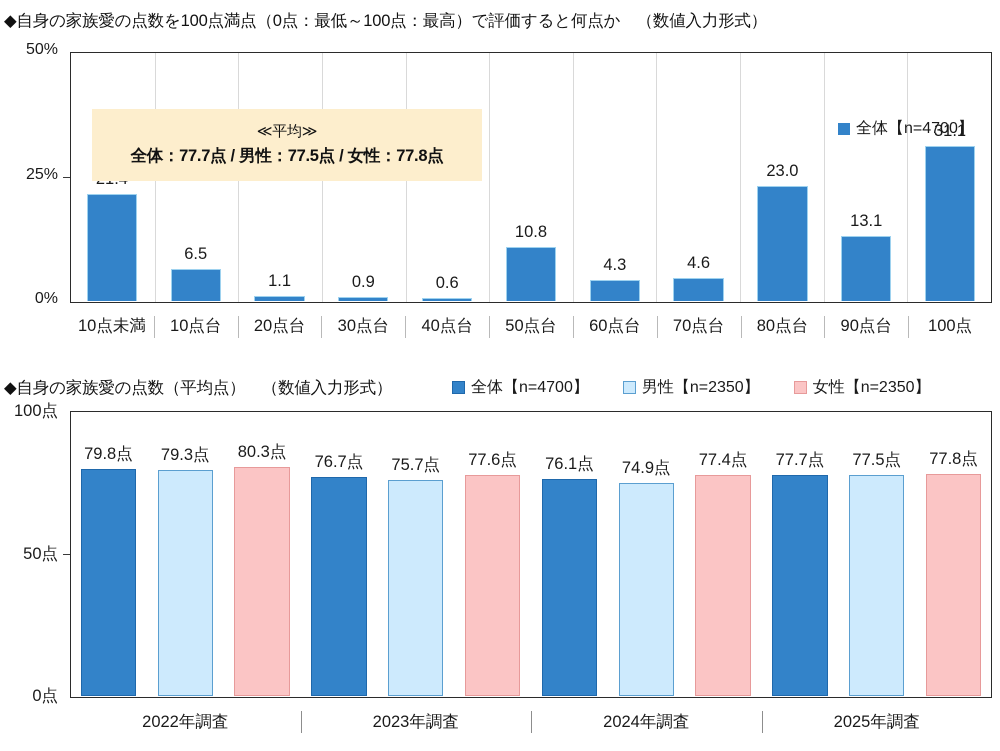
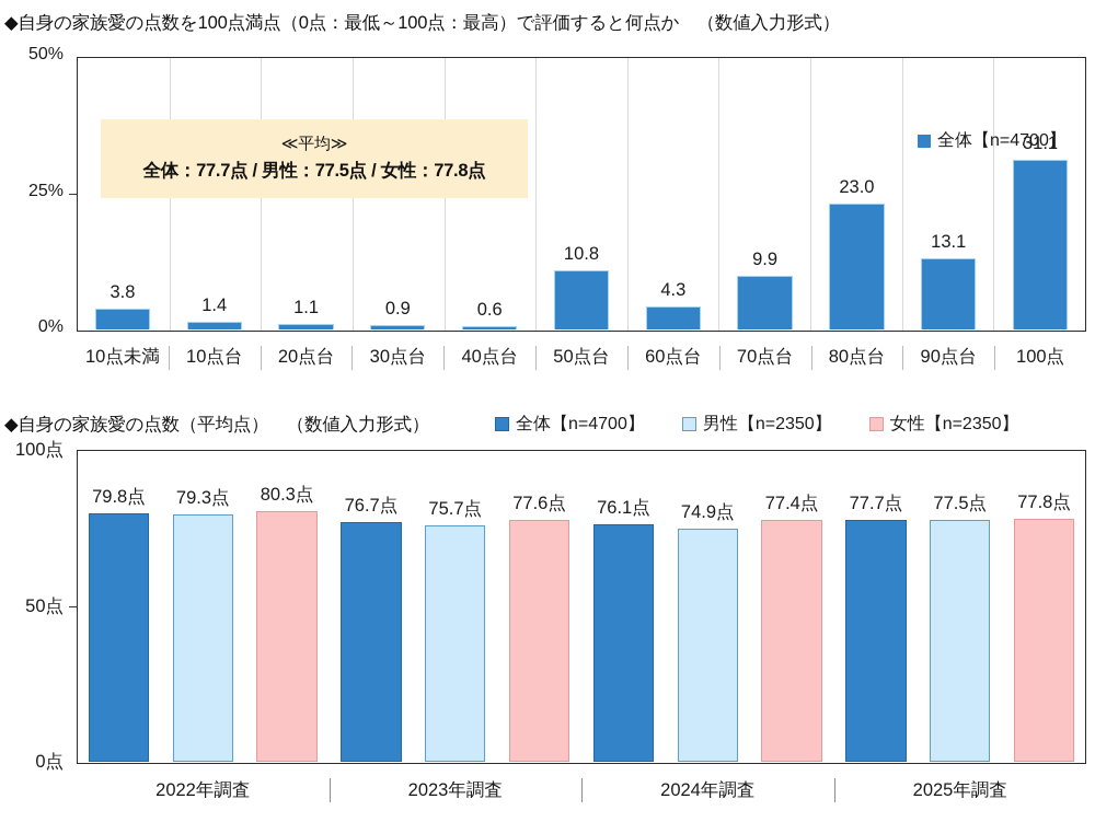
◆自身の家族愛の点数を100点満点（0点：最低～100点：最高）で評価すると何点か （数値入力形式）/10点未満: 21.4 -> 3.8
◆自身の家族愛の点数を100点満点（0点：最低～100点：最高）で評価すると何点か （数値入力形式）/10点台: 6.5 -> 1.4
◆自身の家族愛の点数を100点満点（0点：最低～100点：最高）で評価すると何点か （数値入力形式）/70点台: 4.6 -> 9.9
